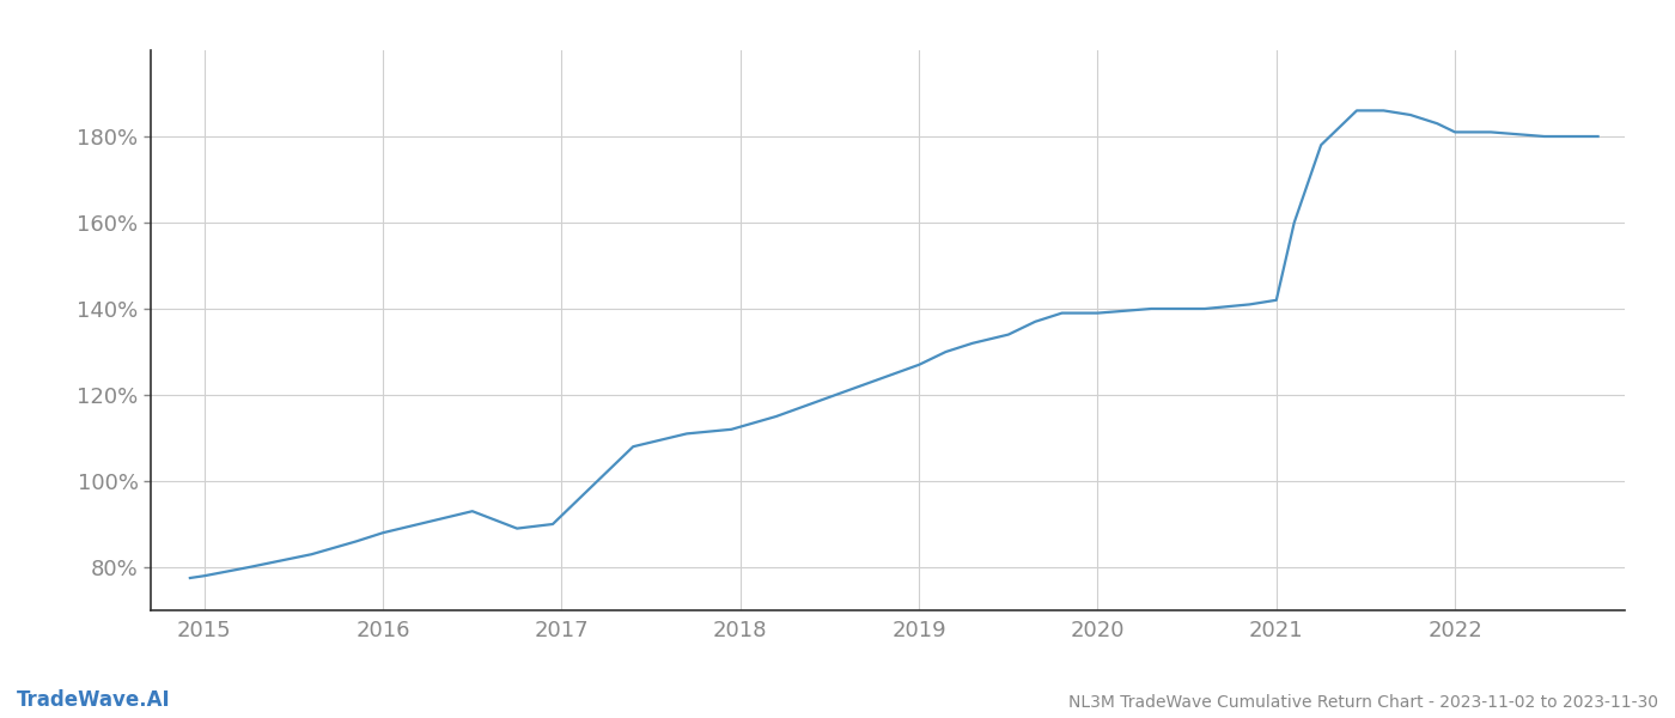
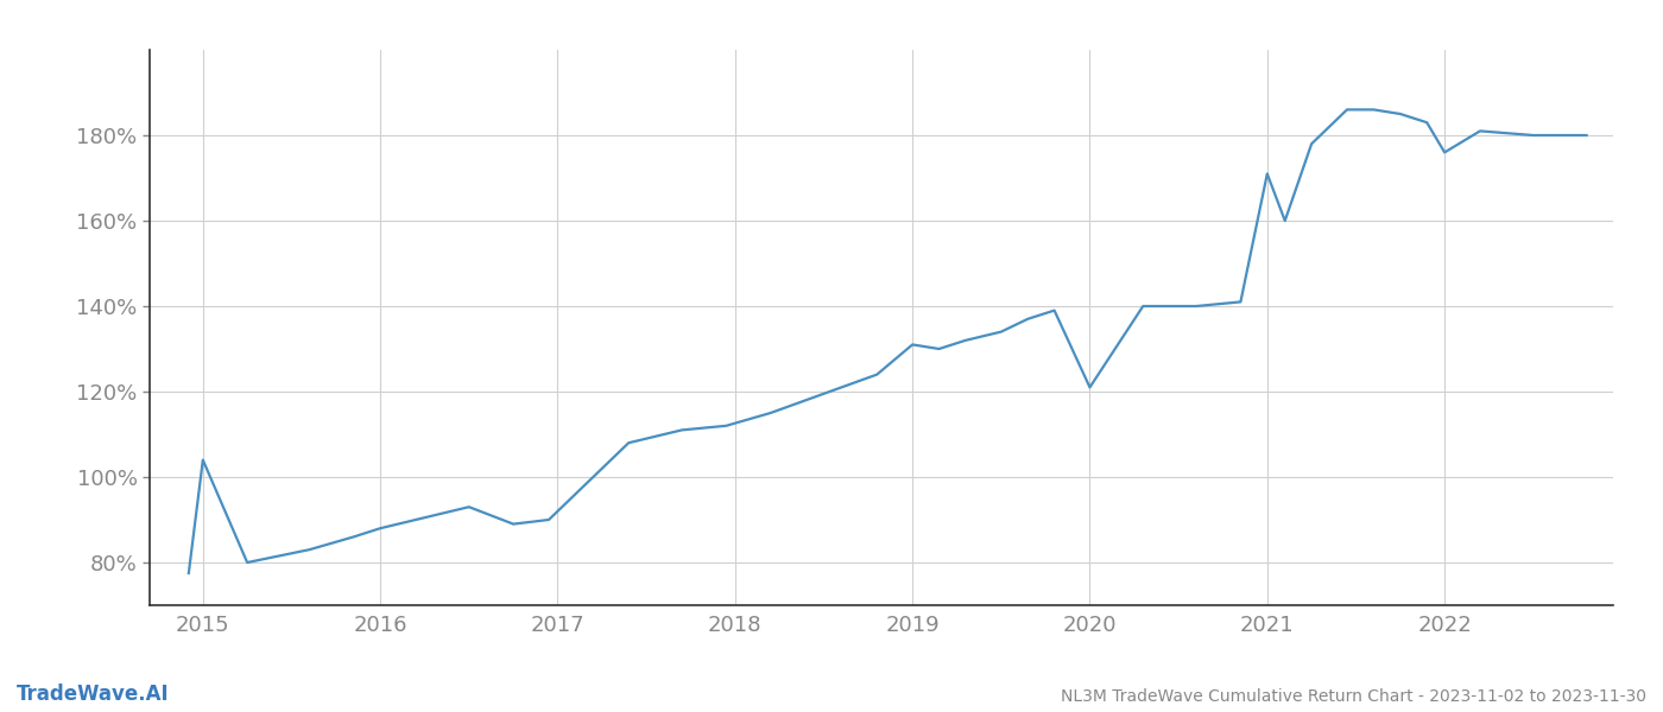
2015: 78.0% -> 104.0%
2019: 127.0% -> 131.0%
2020: 139.0% -> 121.0%
2021: 142.0% -> 171.0%
2022: 181.0% -> 176.0%
